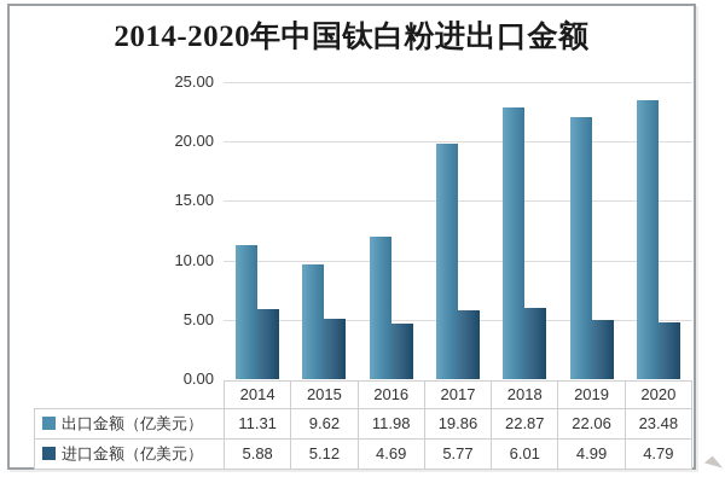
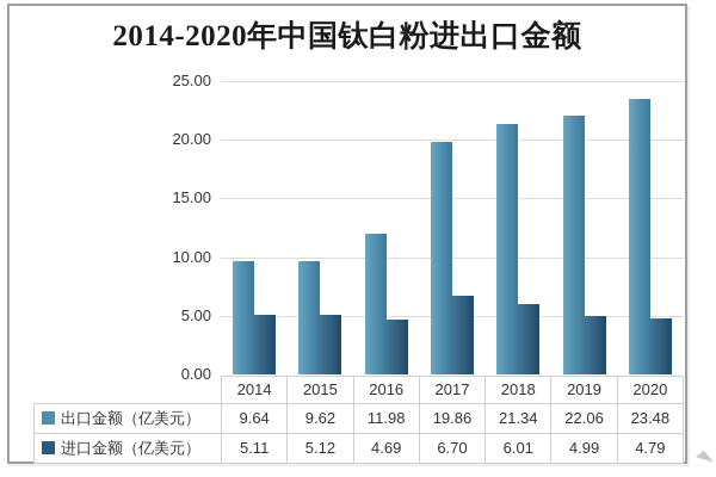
出口金额（亿美元）/2014: 11.31 -> 9.64
进口金额（亿美元）/2014: 5.88 -> 5.11
进口金额（亿美元）/2017: 5.77 -> 6.70
出口金额（亿美元）/2018: 22.87 -> 21.34
